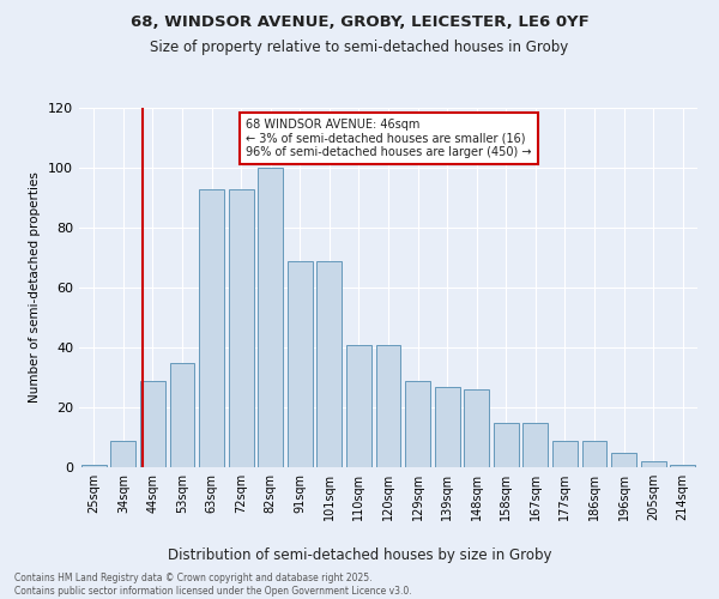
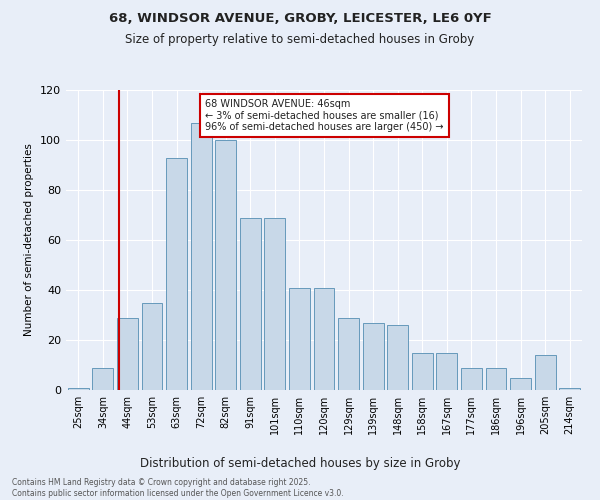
72sqm: 93 -> 107
205sqm: 2 -> 14
